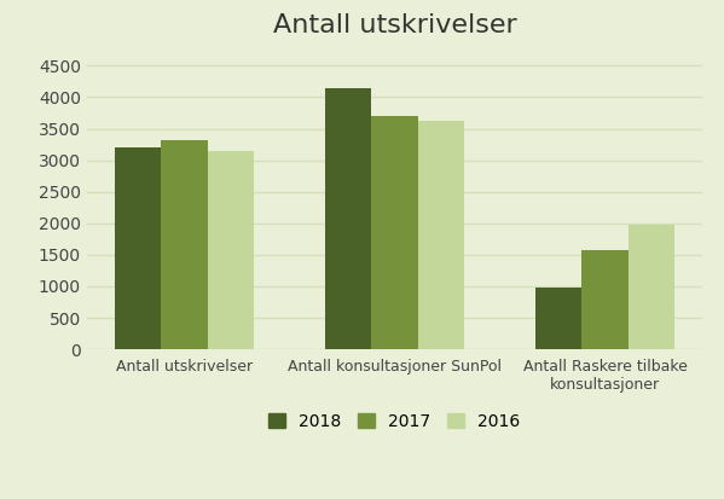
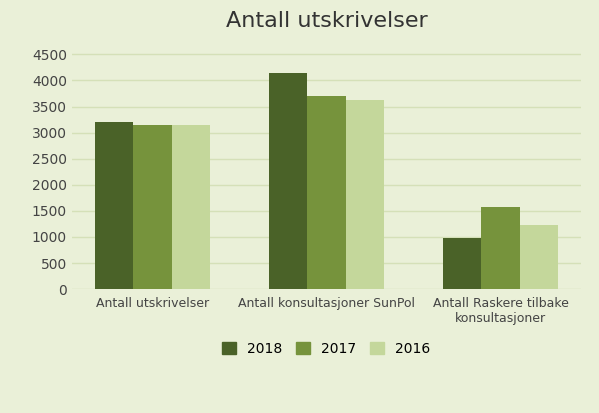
2017/Antall utskrivelser: 3320 -> 3150
2016/Antall Raskere tilbake konsultasjoner: 1980 -> 1220
